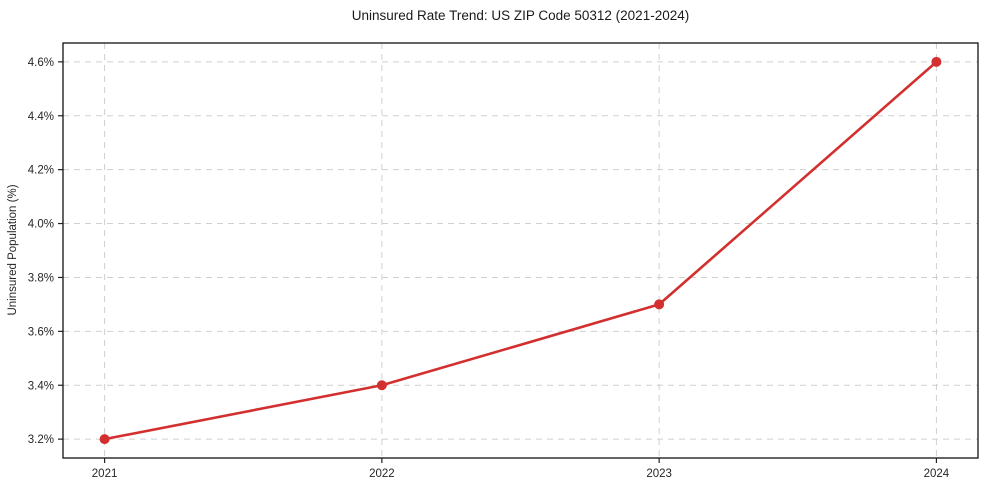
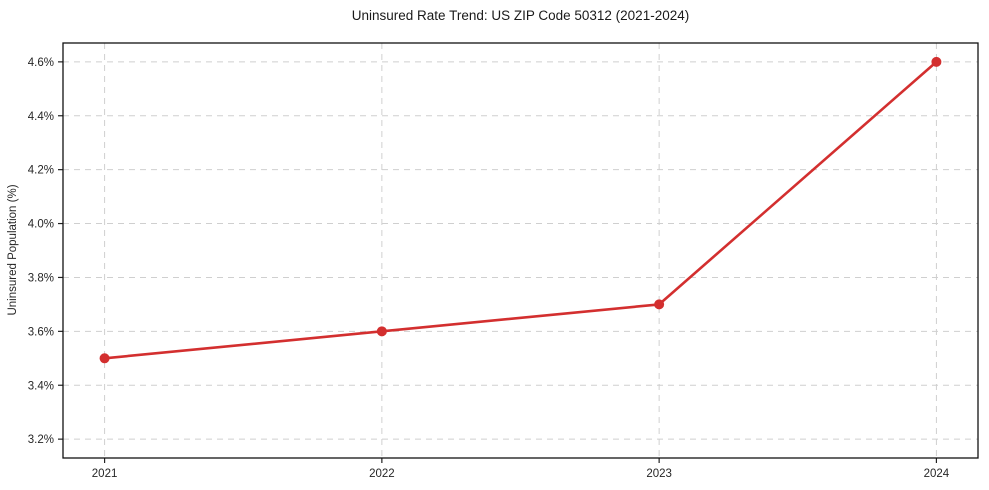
2021: 3.2% -> 3.5%
2022: 3.4% -> 3.6%
